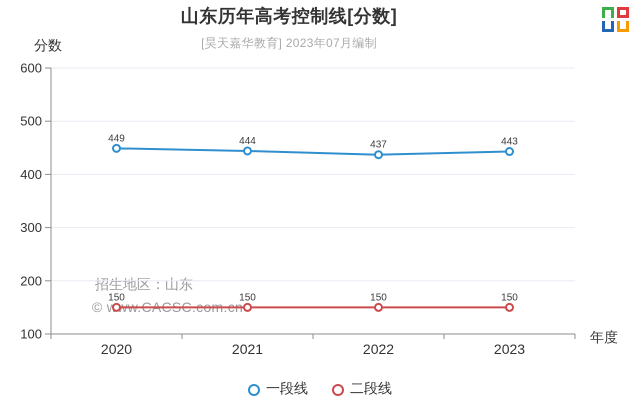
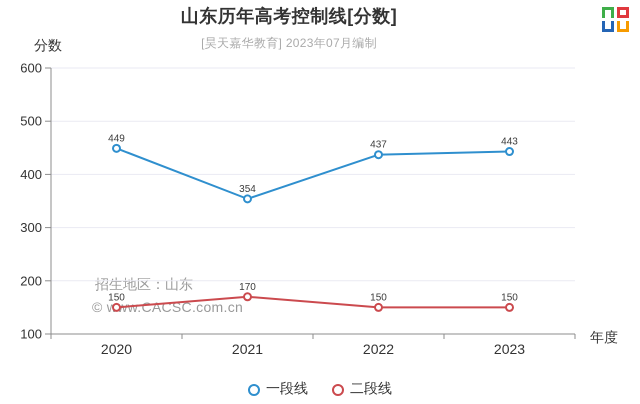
一段线/2021: 444 -> 354
二段线/2021: 150 -> 170
